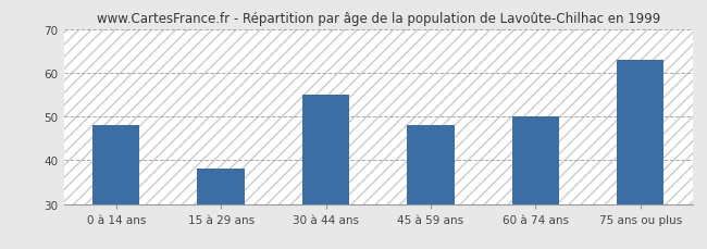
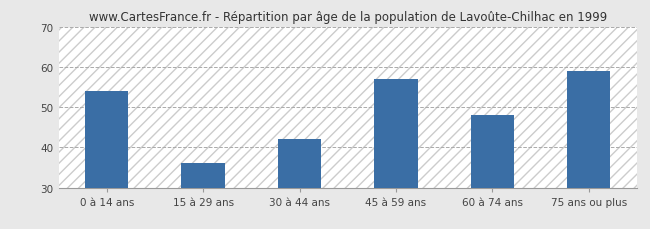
0 à 14 ans: 48 -> 54
15 à 29 ans: 38 -> 36
30 à 44 ans: 55 -> 42
45 à 59 ans: 48 -> 57
60 à 74 ans: 50 -> 48
75 ans ou plus: 63 -> 59
